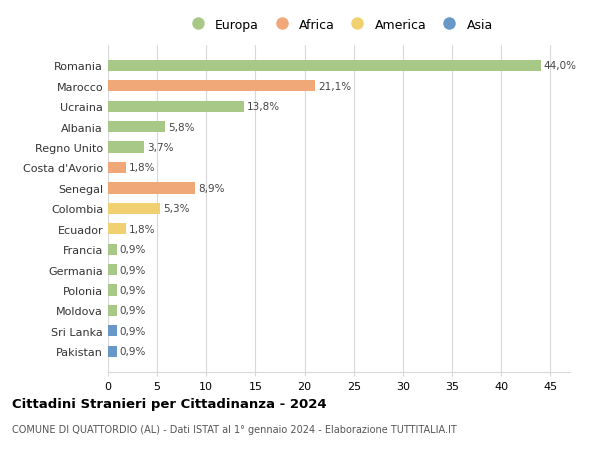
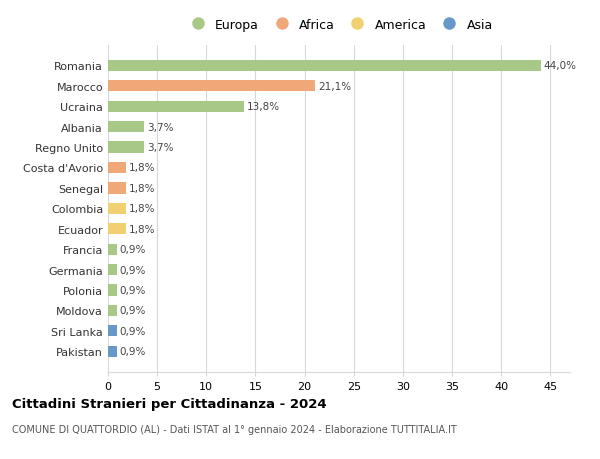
Albania: 5,8% -> 3,7%
Senegal: 8,9% -> 1,8%
Colombia: 5,3% -> 1,8%
